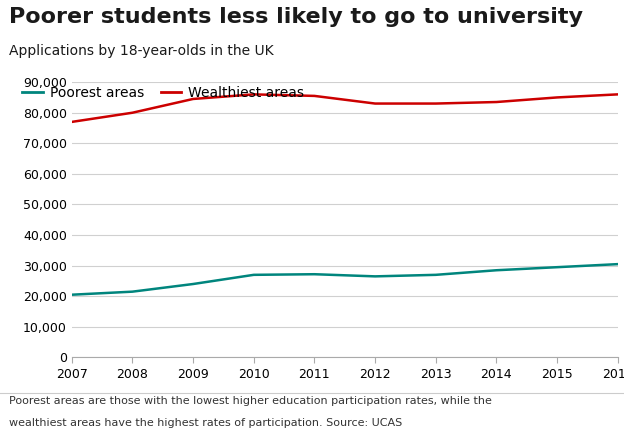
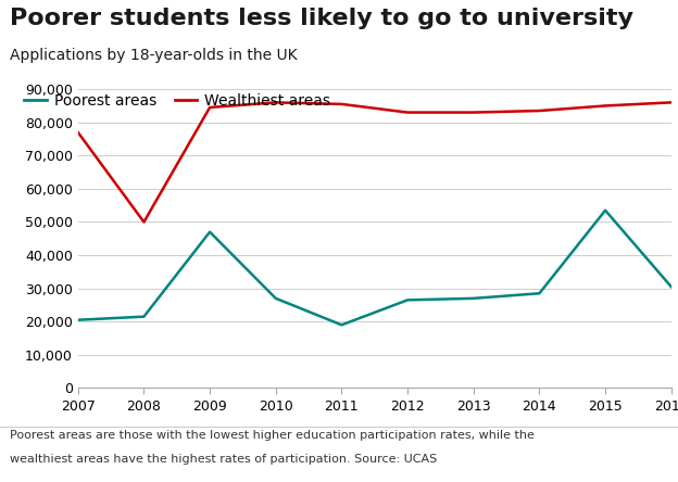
Wealthiest areas/2008: 80,000 -> 50,000
Poorest areas/2009: 24,000 -> 47,000
Poorest areas/2011: 27,200 -> 19,000
Poorest areas/2015: 29,500 -> 53,500
